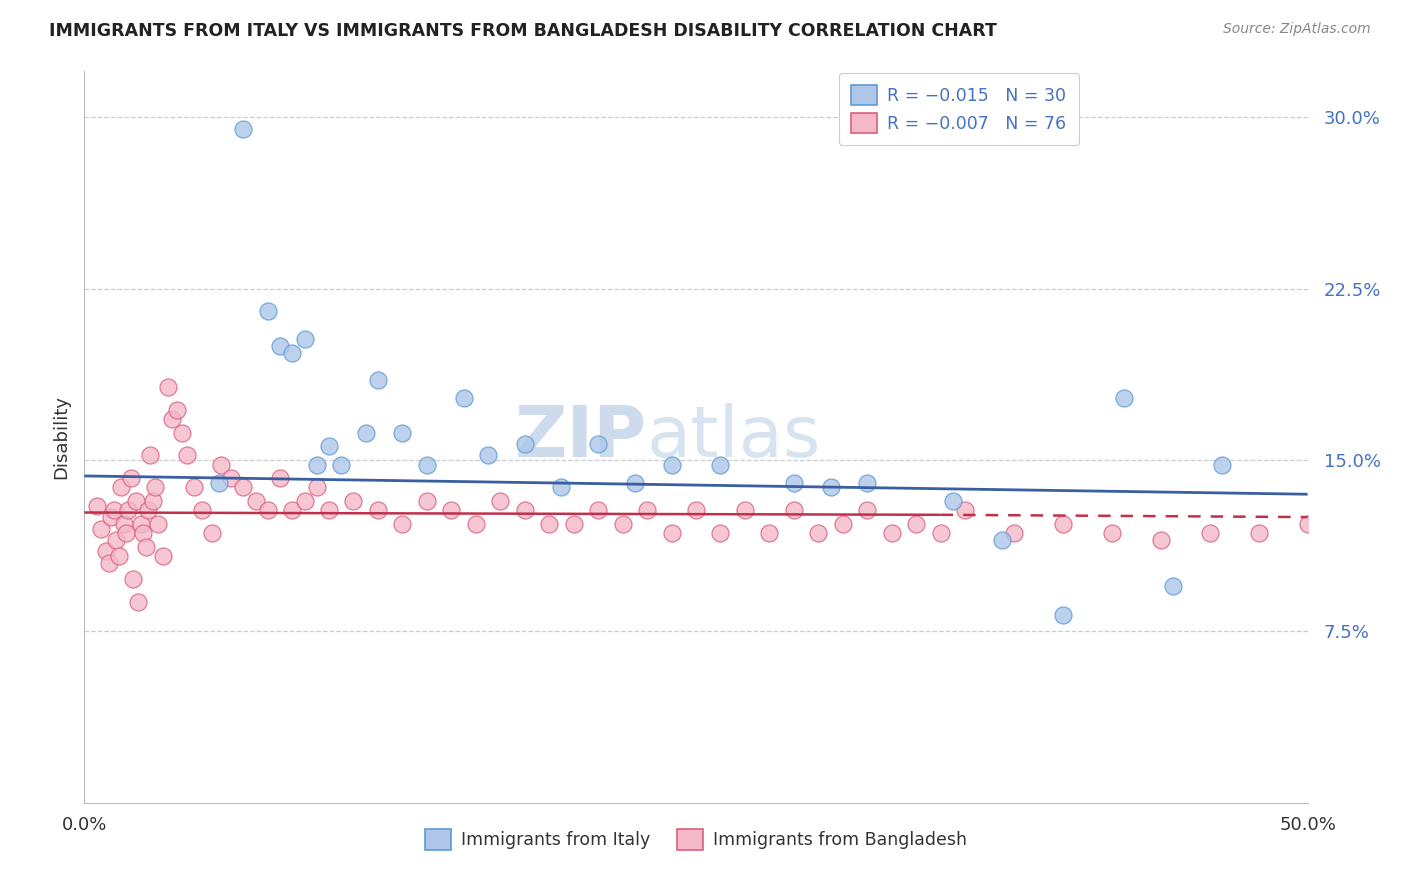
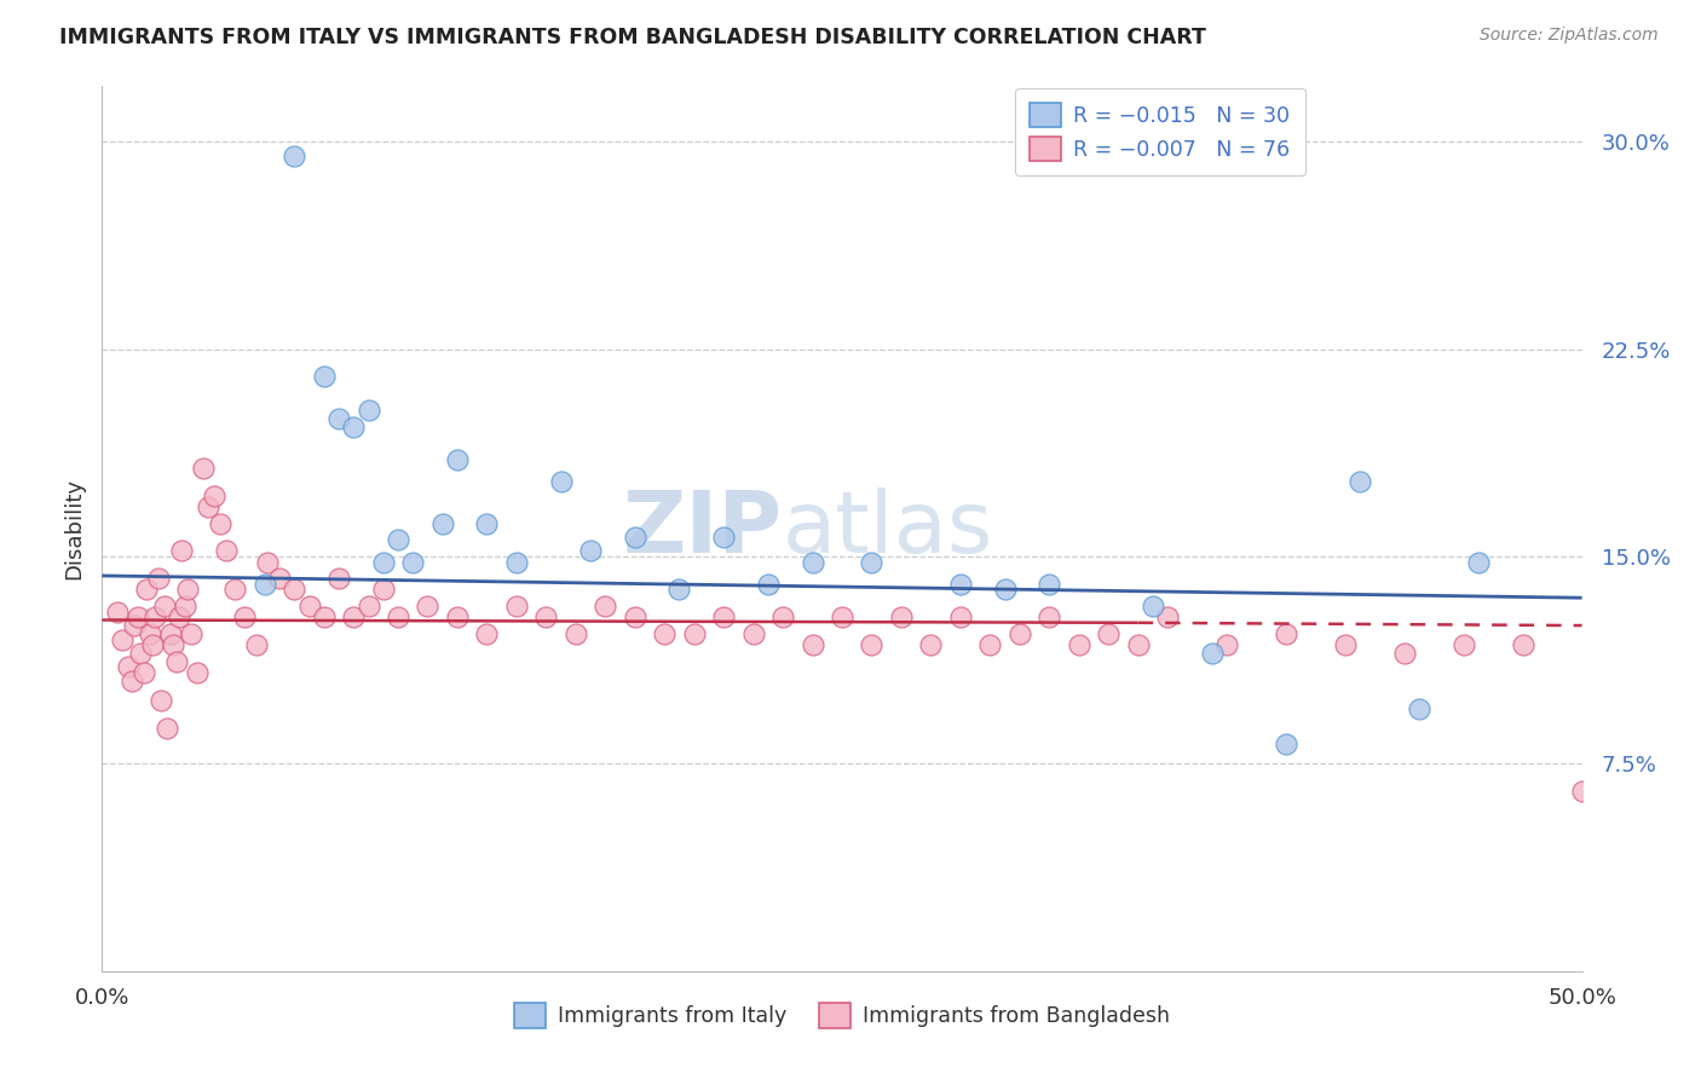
Immigrants from Bangladesh/50.0%: 12.2% -> 6.5%
